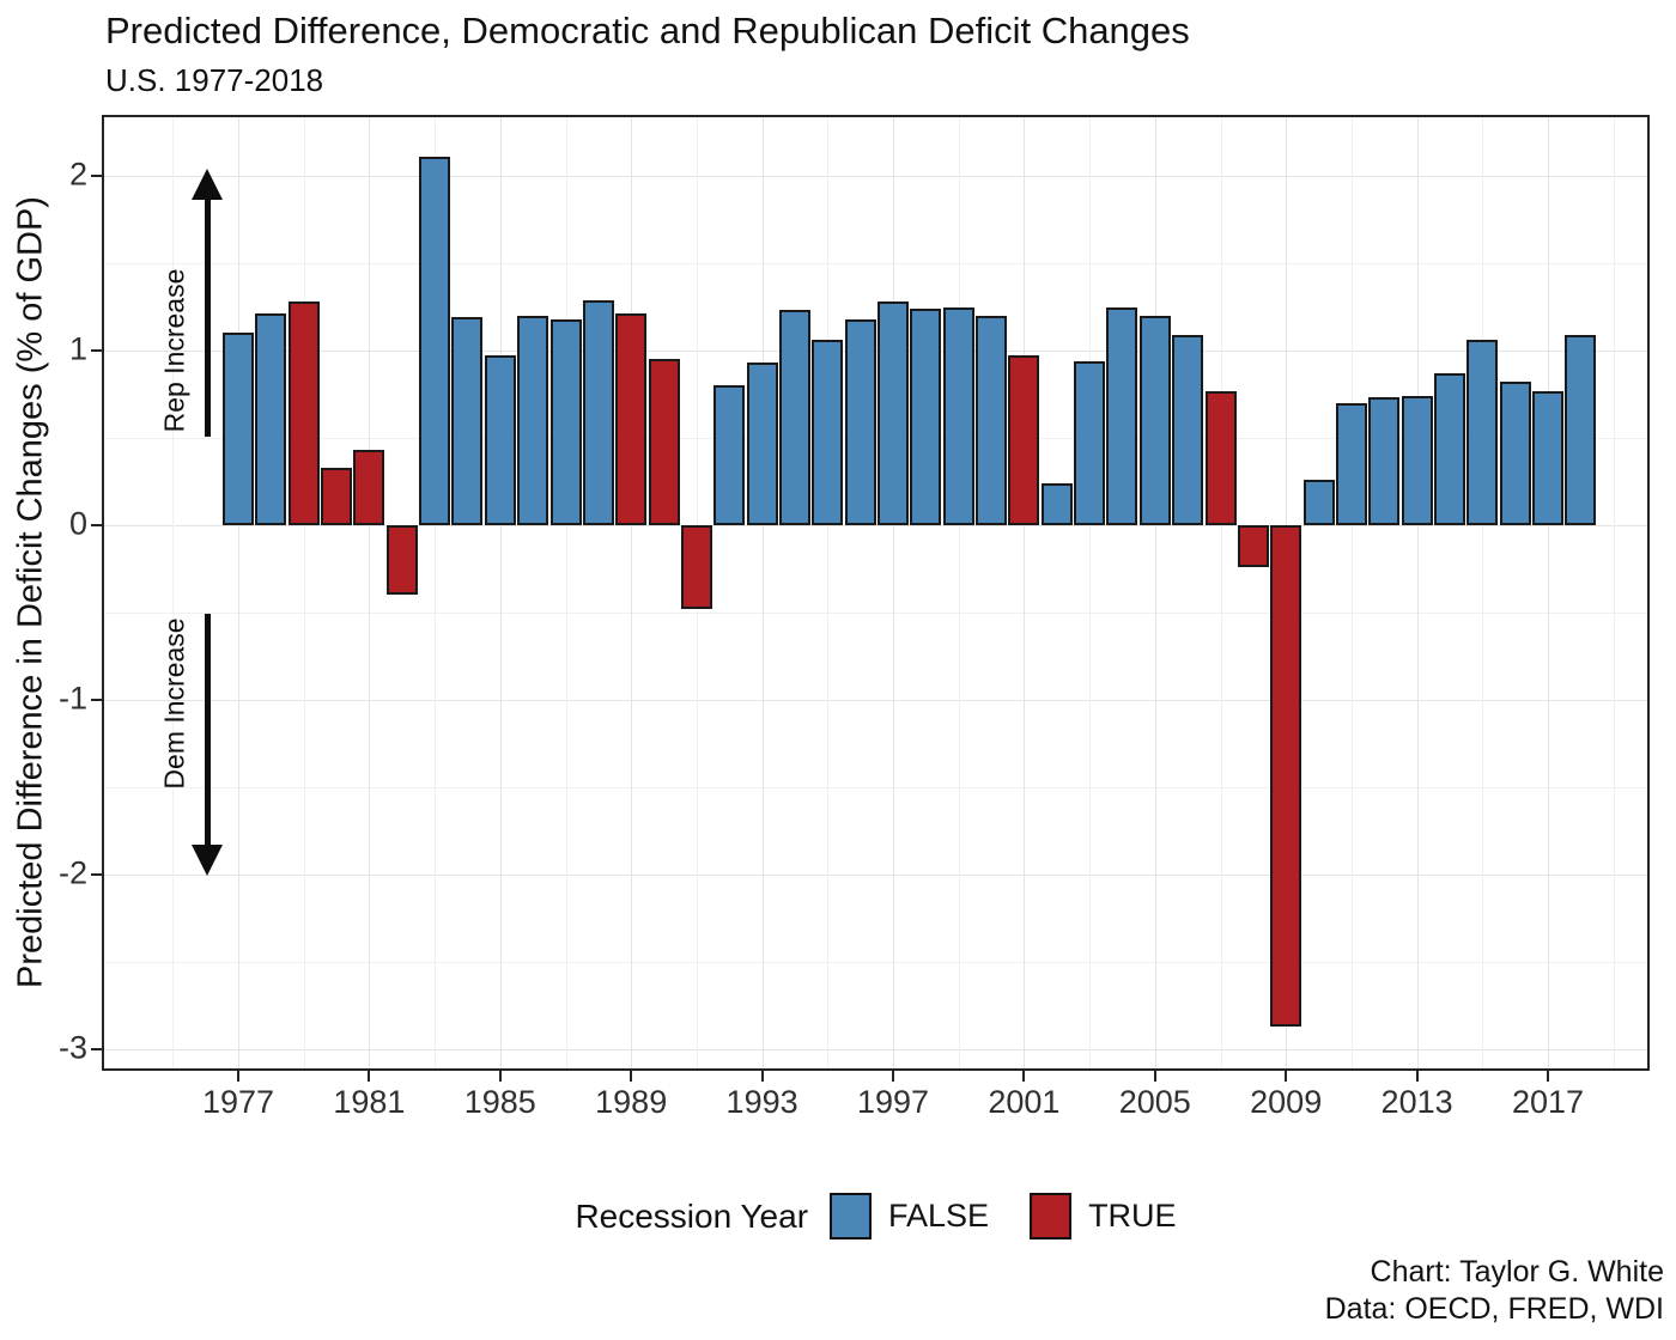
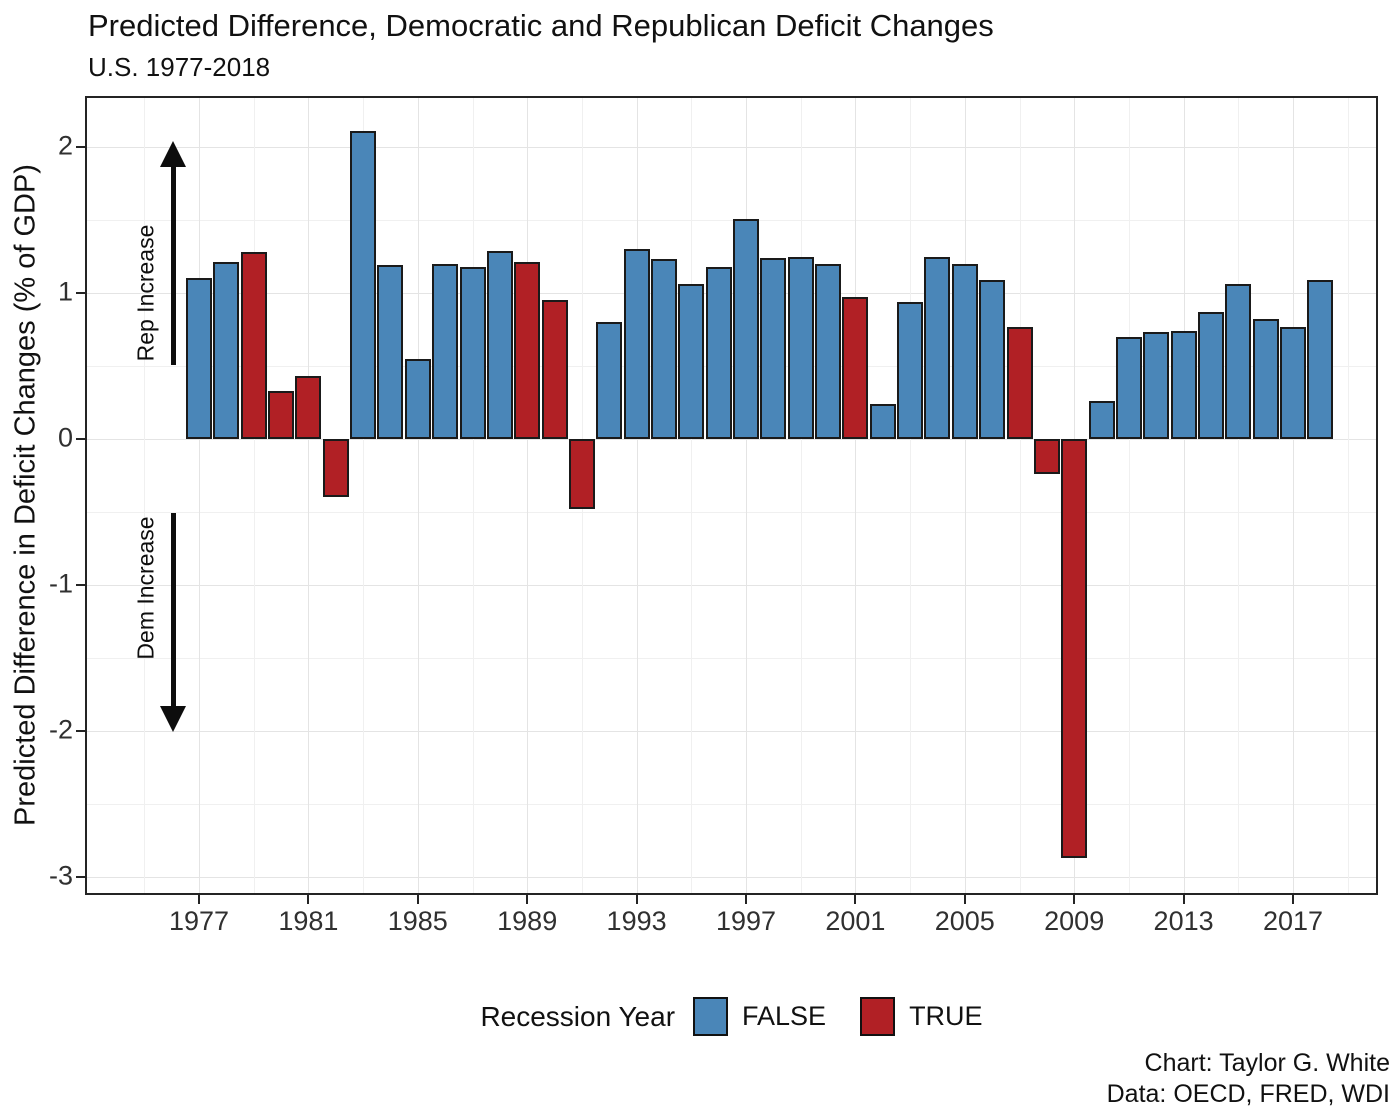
1985: 0.97 -> 0.55
1993: 0.93 -> 1.30
1997: 1.28 -> 1.51
